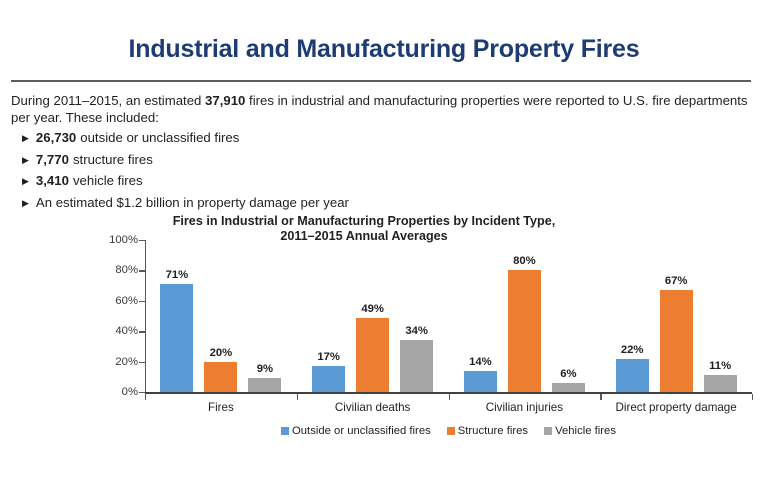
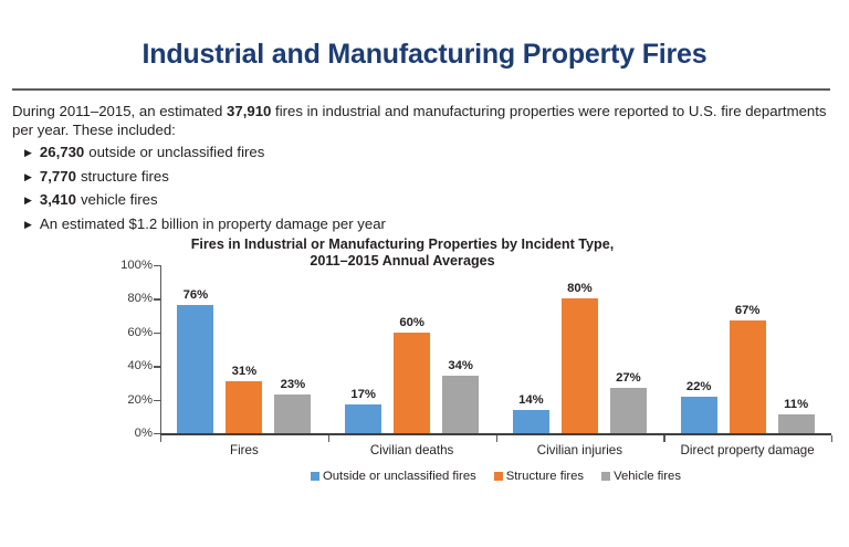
Outside or unclassified fires/Fires: 71% -> 76%
Structure fires/Fires: 20% -> 31%
Vehicle fires/Fires: 9% -> 23%
Structure fires/Civilian deaths: 49% -> 60%
Vehicle fires/Civilian injuries: 6% -> 27%
